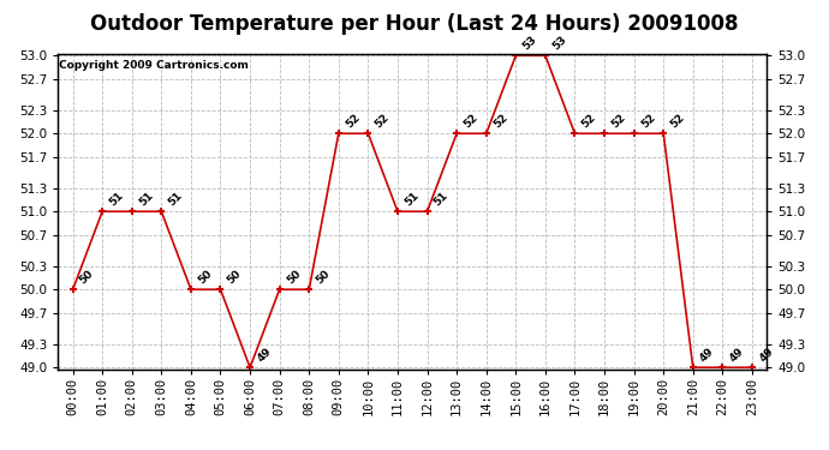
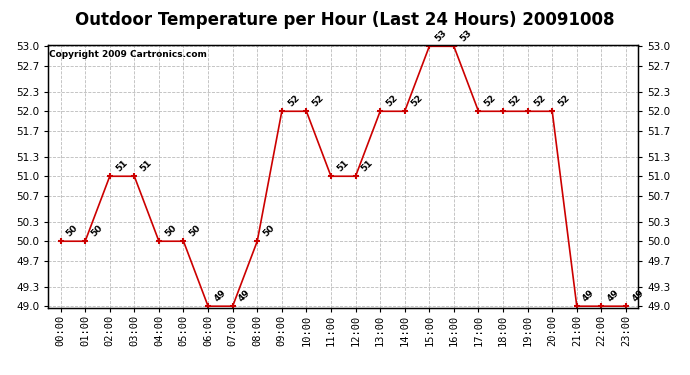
01:00: 51 -> 50
07:00: 50 -> 49
